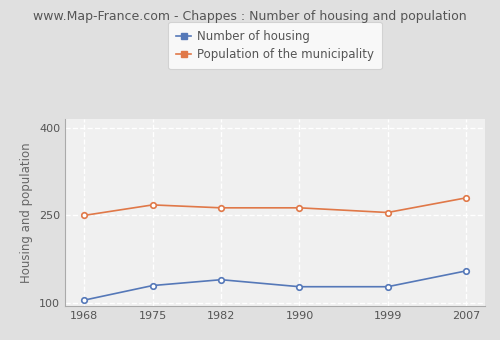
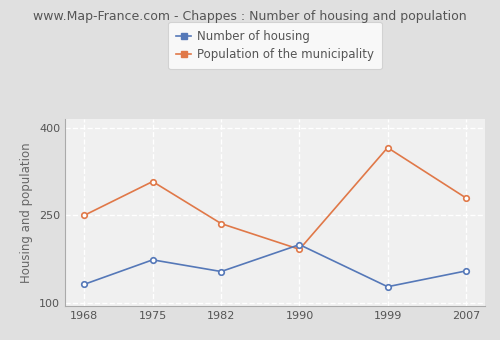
Number of housing/1968: 105 -> 132
Number of housing/1975: 130 -> 174
Population of the municipality/1975: 268 -> 308
Number of housing/1982: 140 -> 154
Population of the municipality/1982: 263 -> 236
Number of housing/1990: 128 -> 200
Population of the municipality/1990: 263 -> 192
Population of the municipality/1999: 255 -> 366
